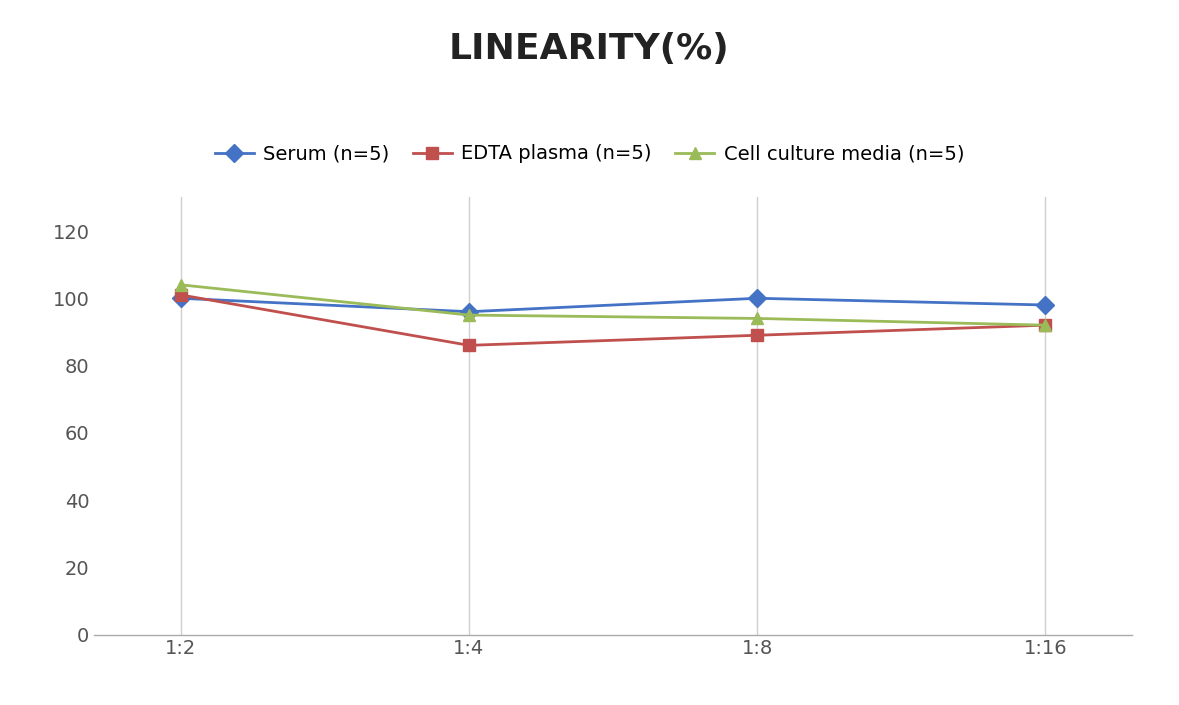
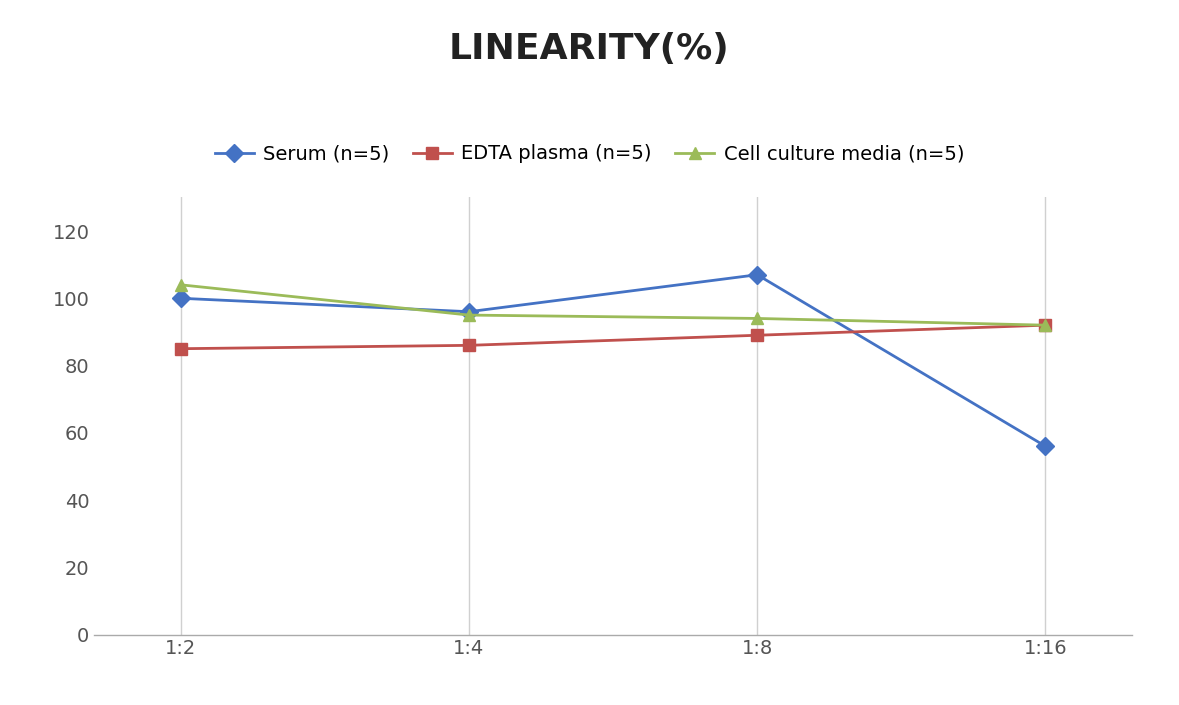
EDTA plasma (n=5)/1:2: 101 -> 85
Serum (n=5)/1:8: 100 -> 107
Serum (n=5)/1:16: 98 -> 56
